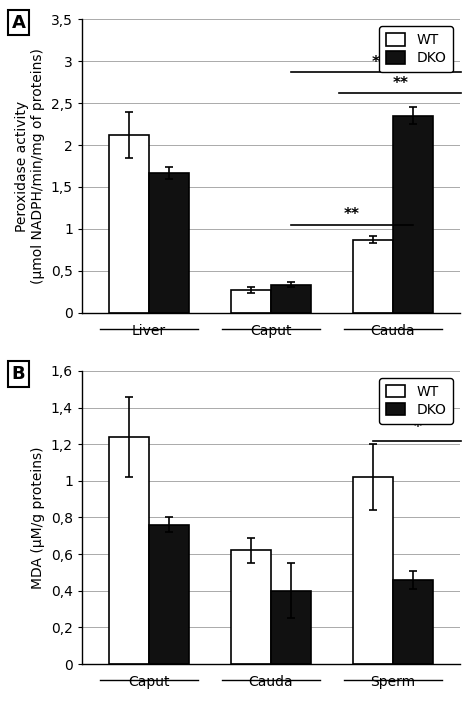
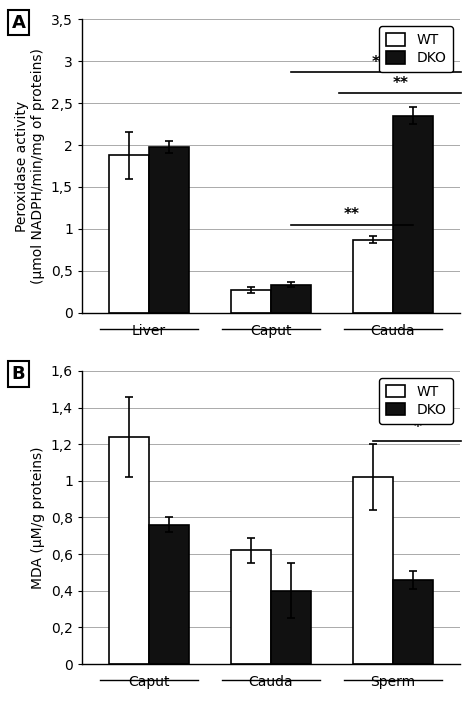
WT/Liver: 2,12 -> 1,88
DKO/Liver: 1,67 -> 1,98
